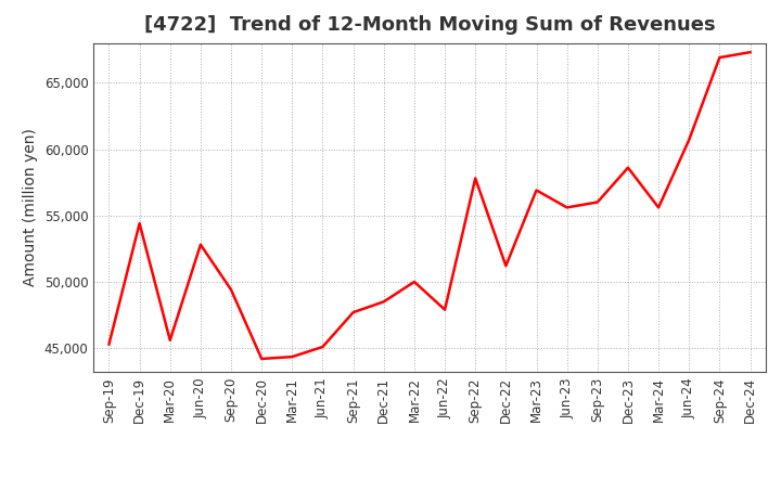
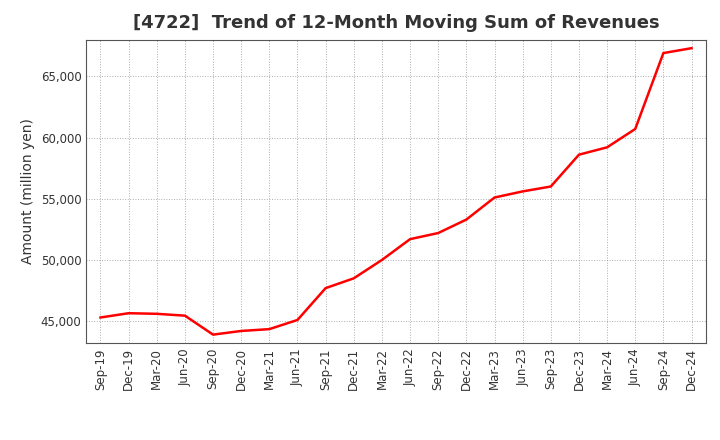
Dec-19: 54,400 -> 45,600
Jun-20: 52,800 -> 45,400
Sep-20: 49,400 -> 43,900
Jun-22: 47,900 -> 51,700
Sep-22: 57,800 -> 52,200
Dec-22: 51,200 -> 53,300
Mar-23: 56,900 -> 55,100
Mar-24: 55,600 -> 59,200
